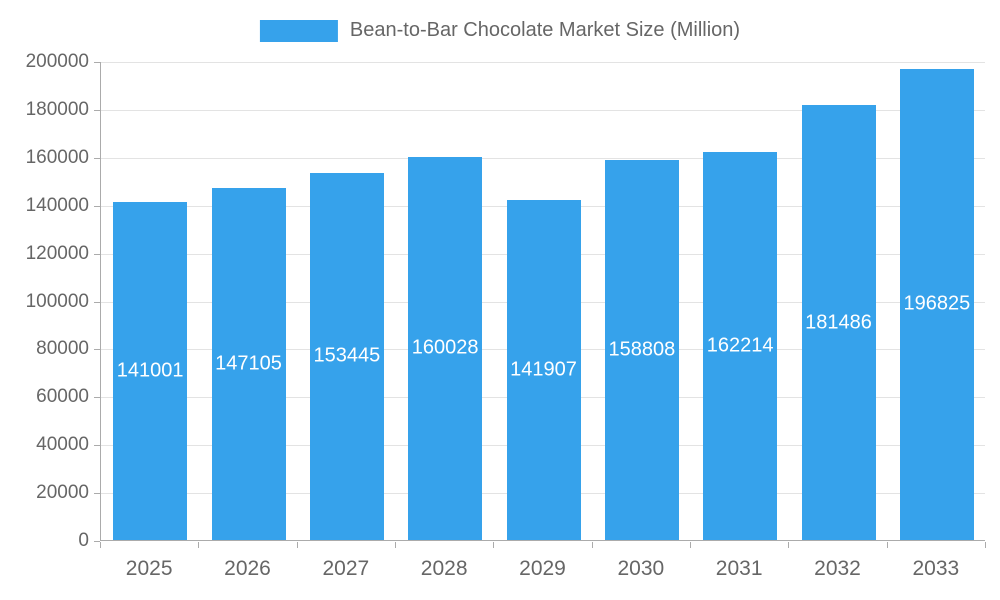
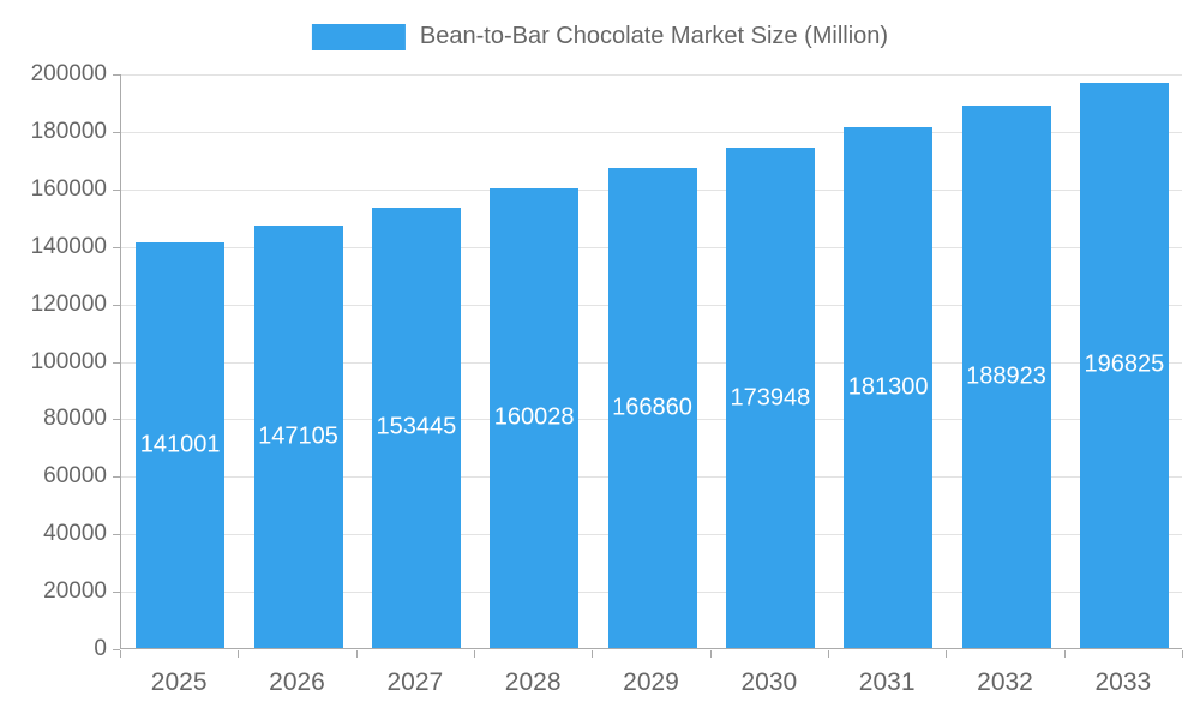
2029: 141907 -> 166860
2030: 158808 -> 173948
2031: 162214 -> 181300
2032: 181486 -> 188923
